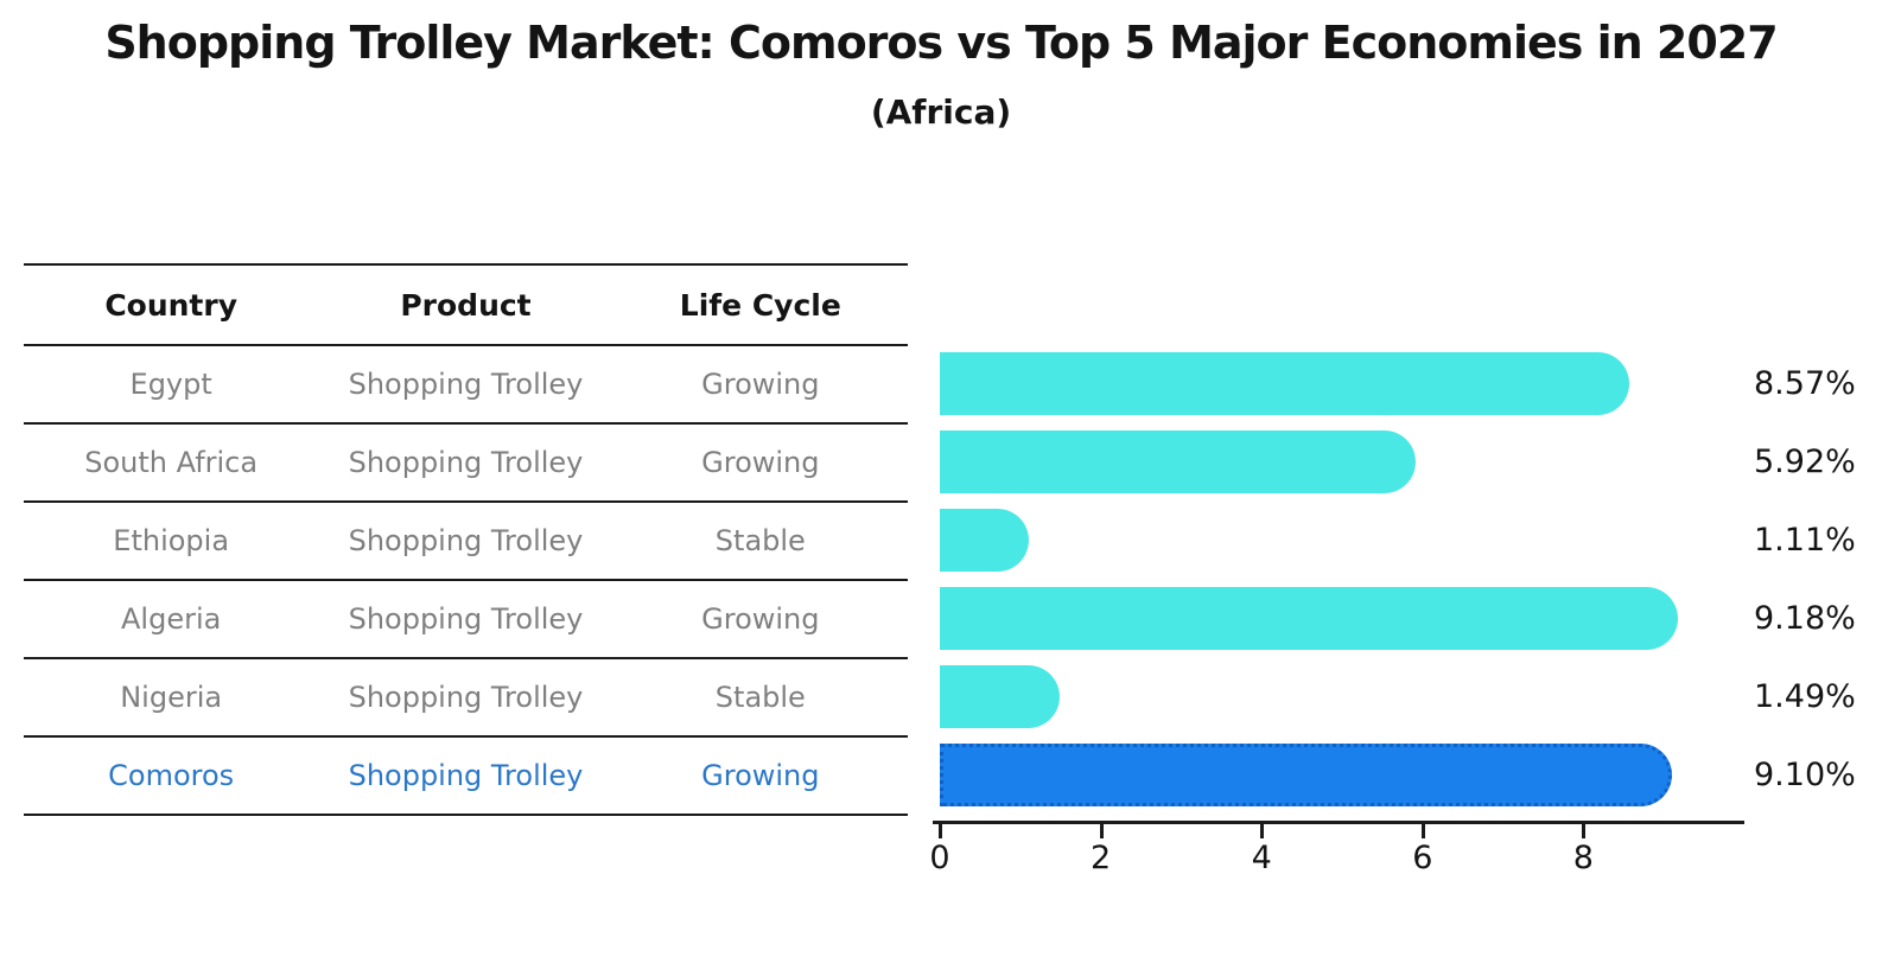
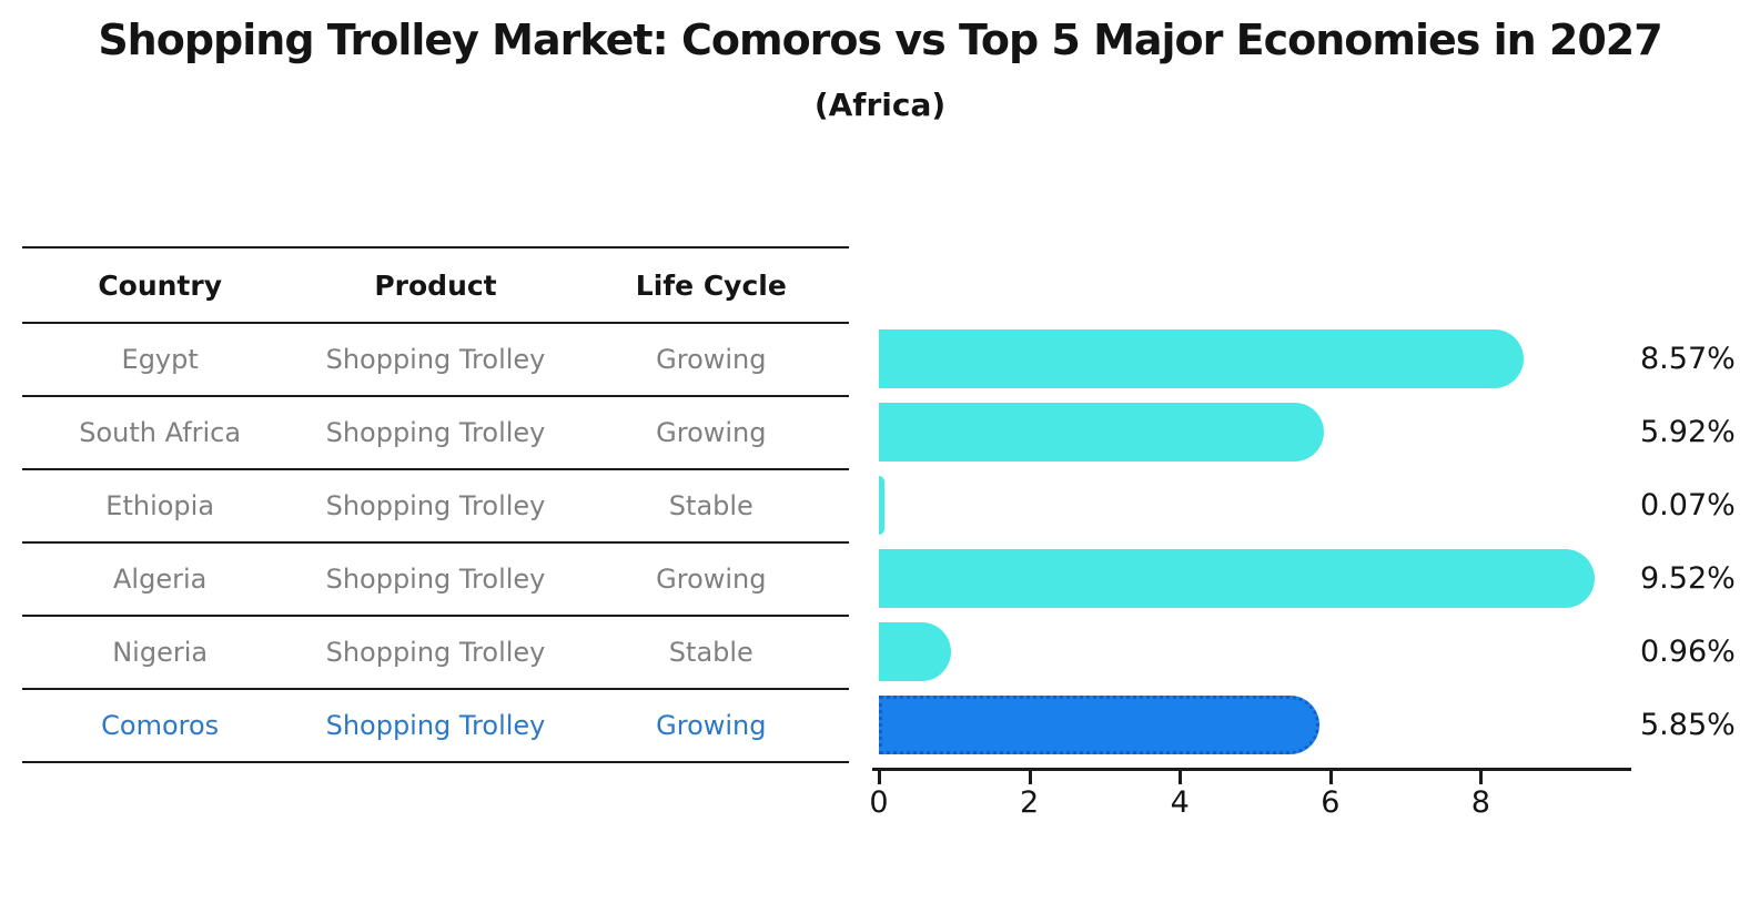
Ethiopia: 1.11% -> 0.07%
Algeria: 9.18% -> 9.52%
Nigeria: 1.49% -> 0.96%
Comoros: 9.10% -> 5.85%
